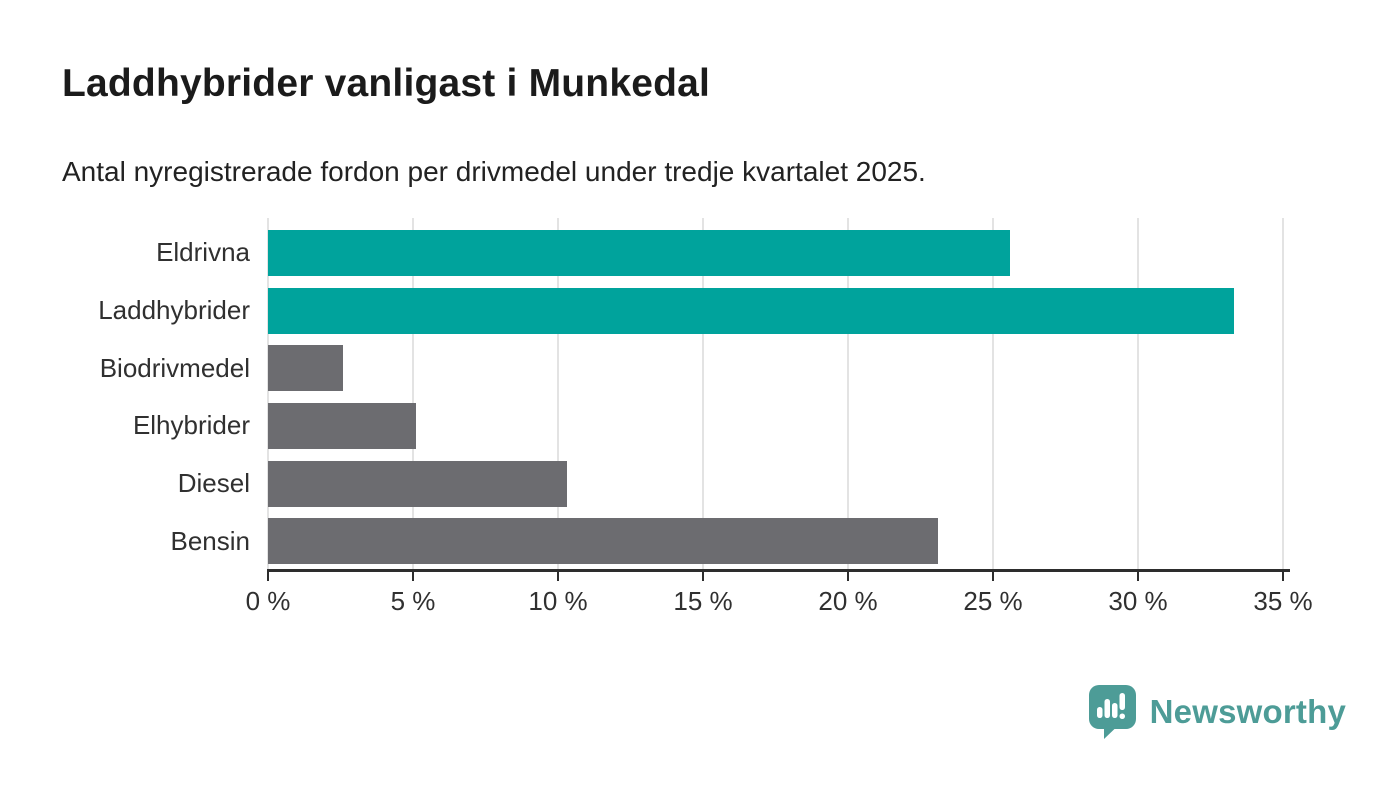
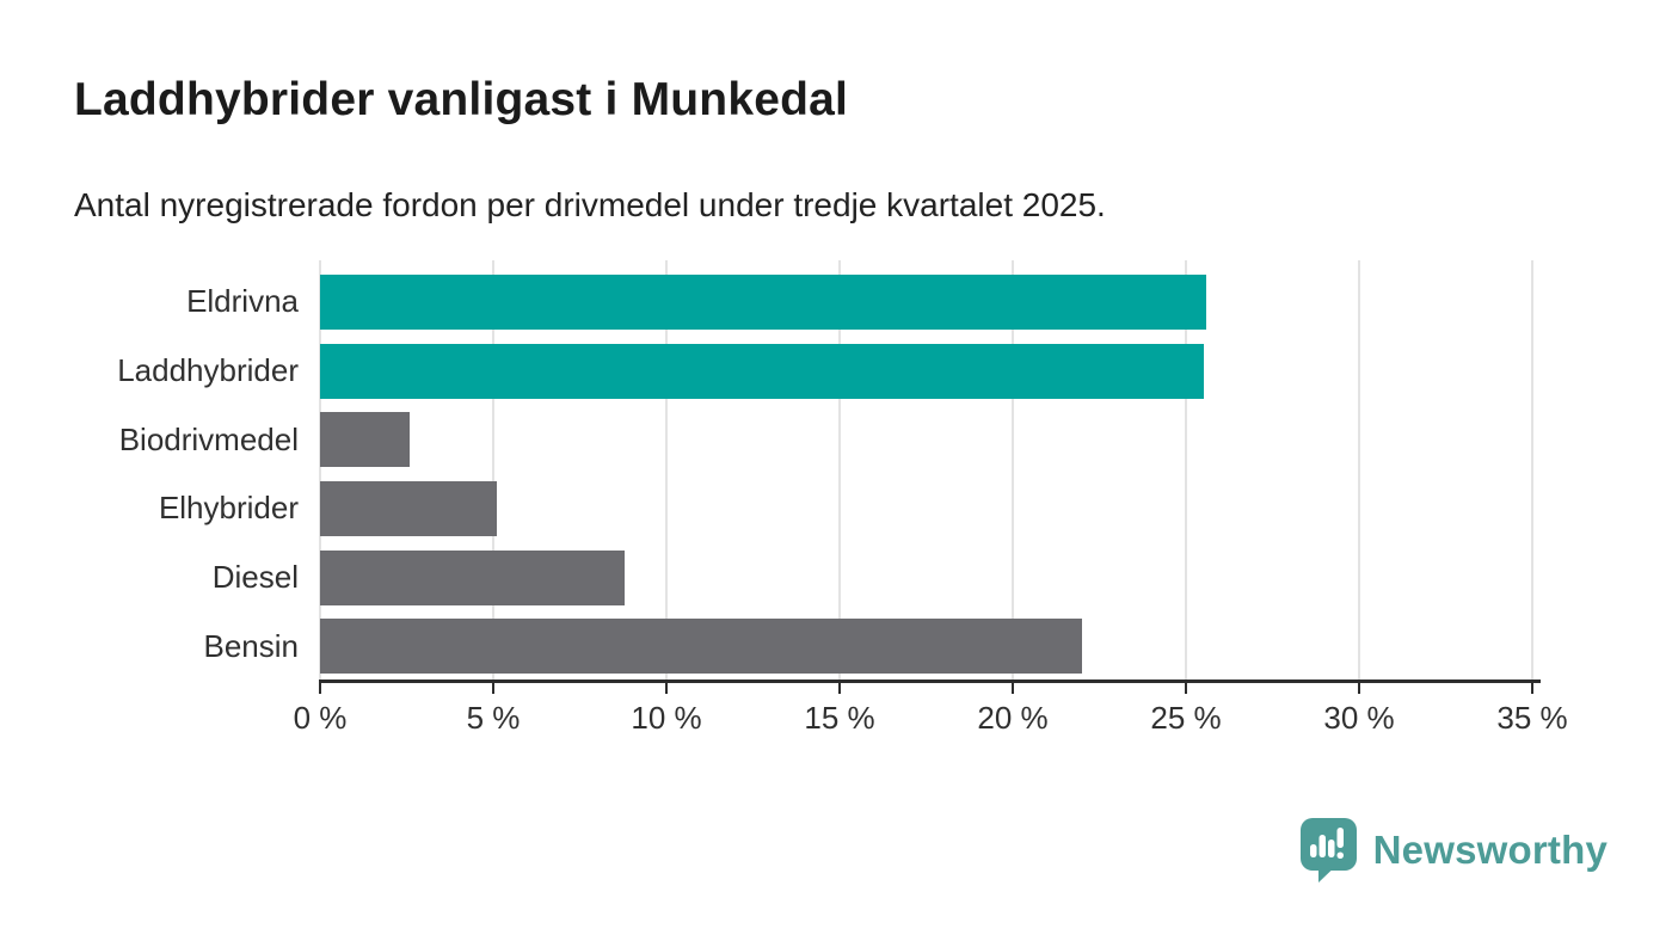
Laddhybrider: 33.3% -> 25.5%
Diesel: 10.3% -> 8.8%
Bensin: 23.1% -> 22.0%
